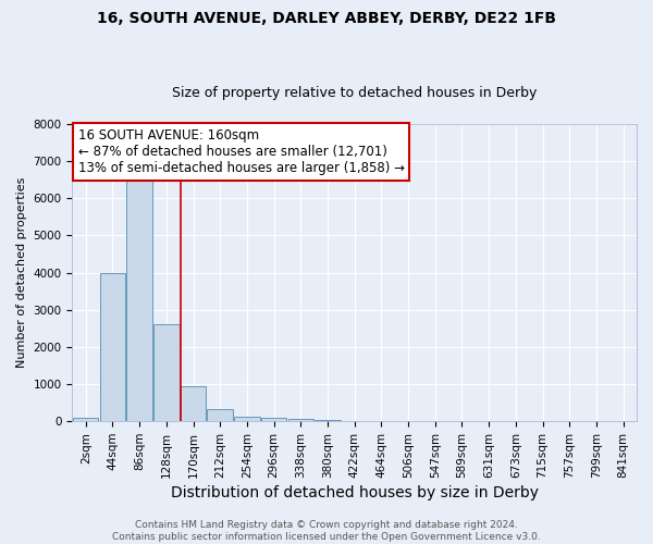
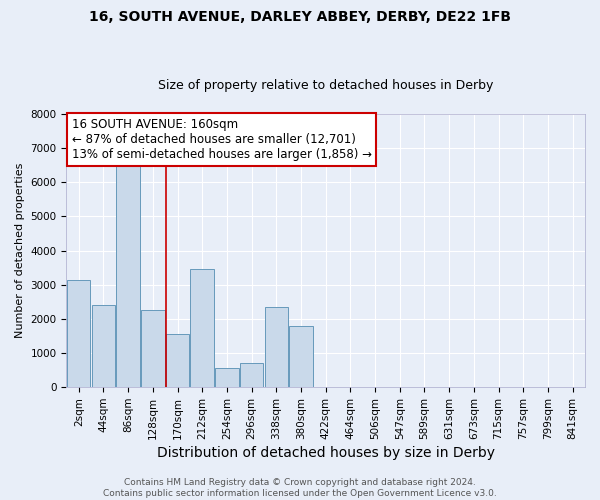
2sqm: 80 -> 3150
44sqm: 4000 -> 2400
128sqm: 2600 -> 2250
170sqm: 950 -> 1550
212sqm: 320 -> 3450
254sqm: 130 -> 550
296sqm: 90 -> 700
338sqm: 60 -> 2350
380sqm: 40 -> 1800
